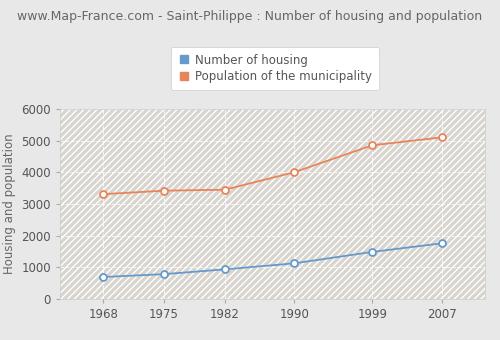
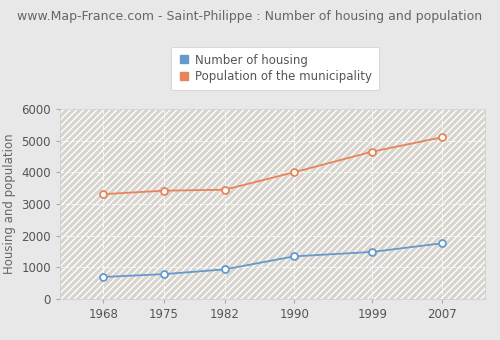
Number of housing/1990: 1130 -> 1350
Population of the municipality/1999: 4850 -> 4650
